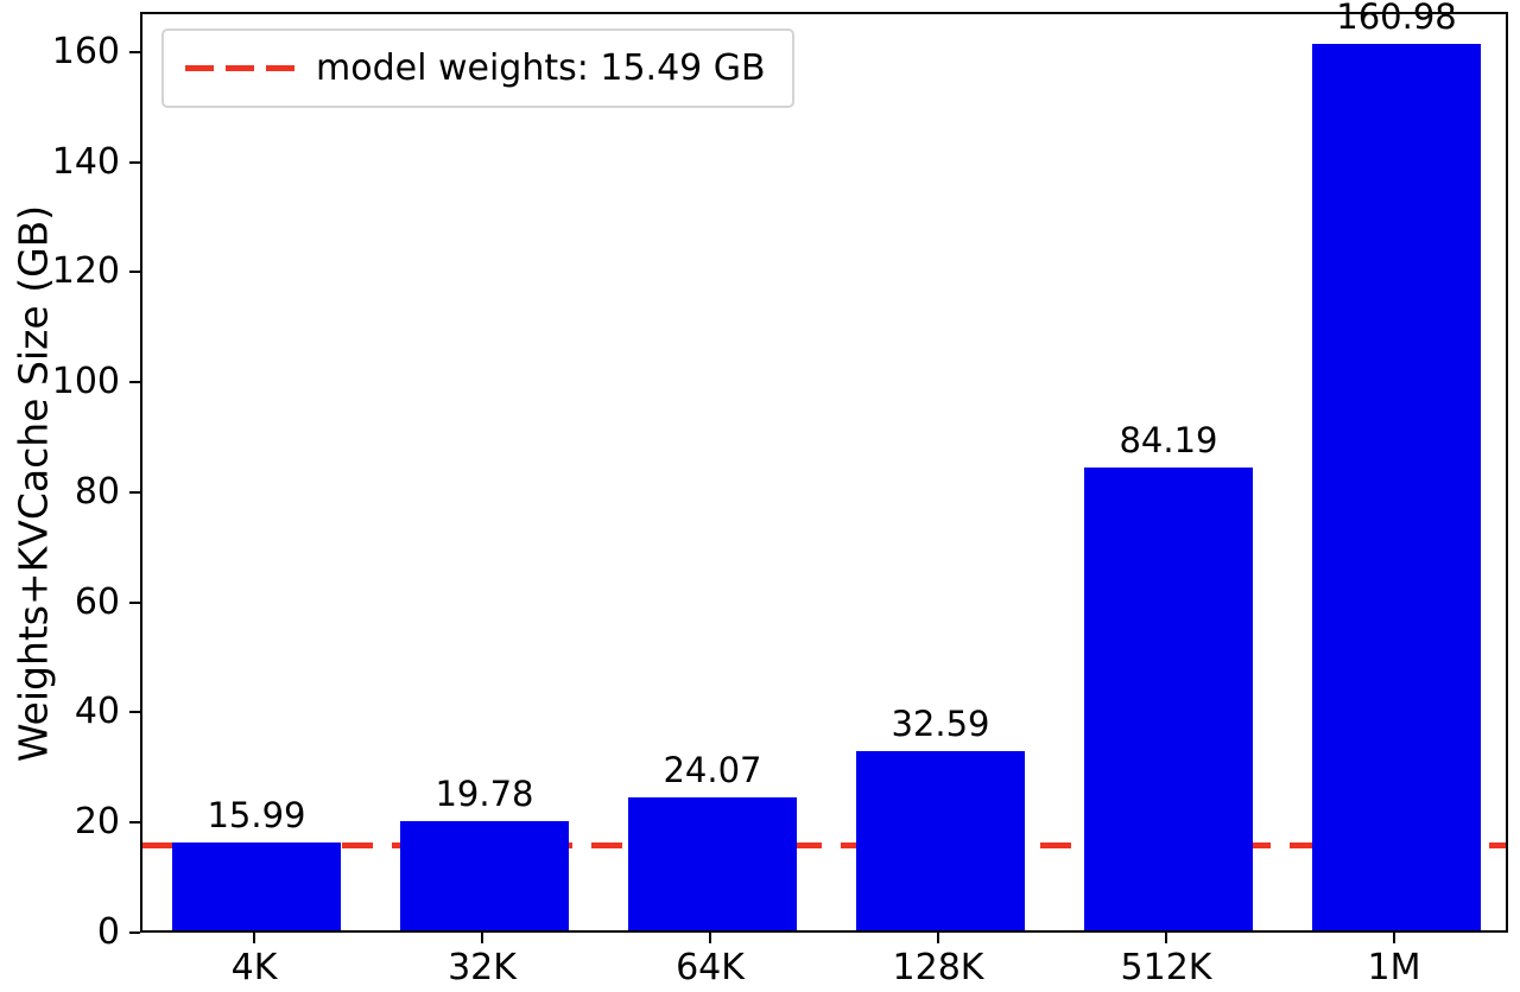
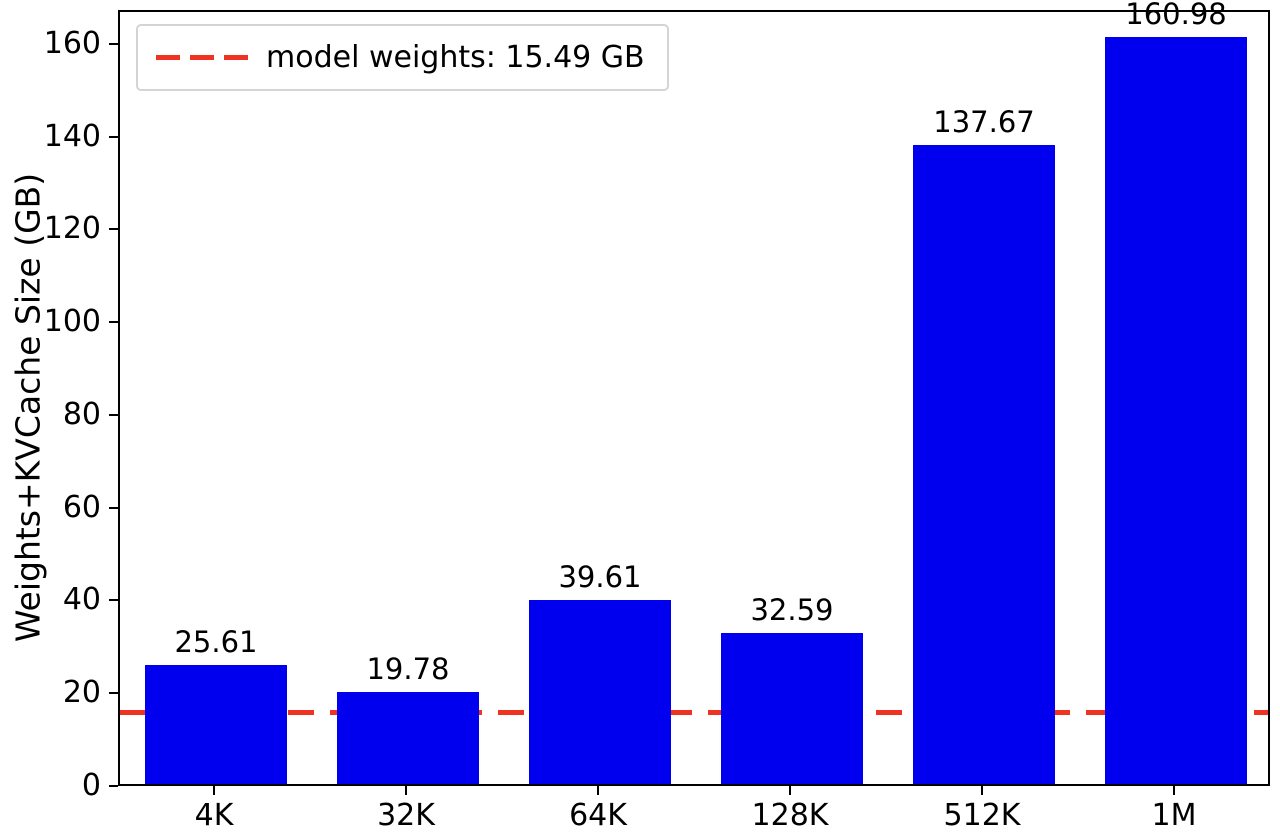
4K: 15.99 -> 25.61
64K: 24.07 -> 39.61
512K: 84.19 -> 137.67
